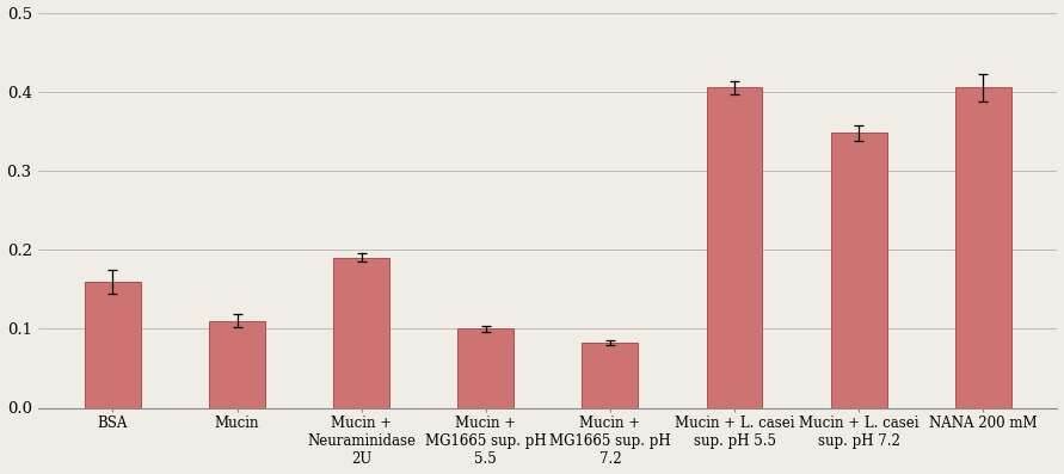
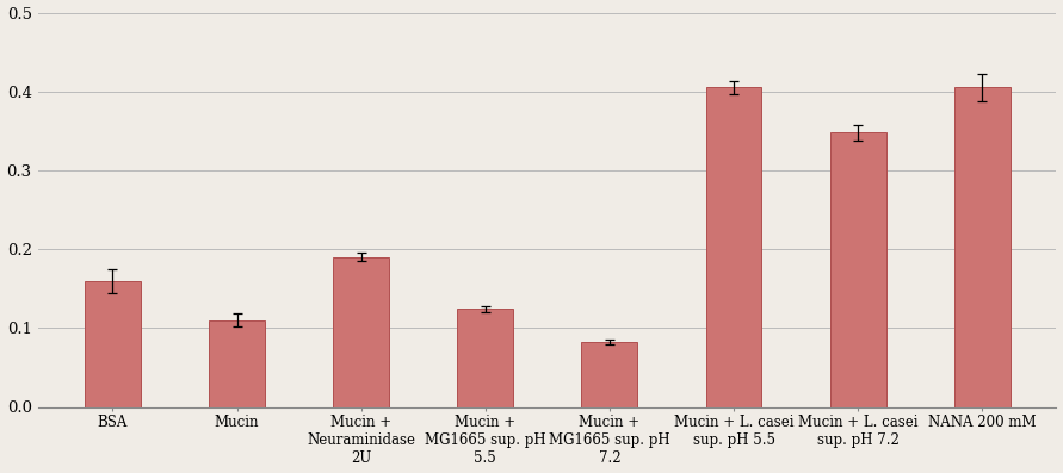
Mucin + MG1665 sup. pH 5.5: 0.100 -> 0.124
